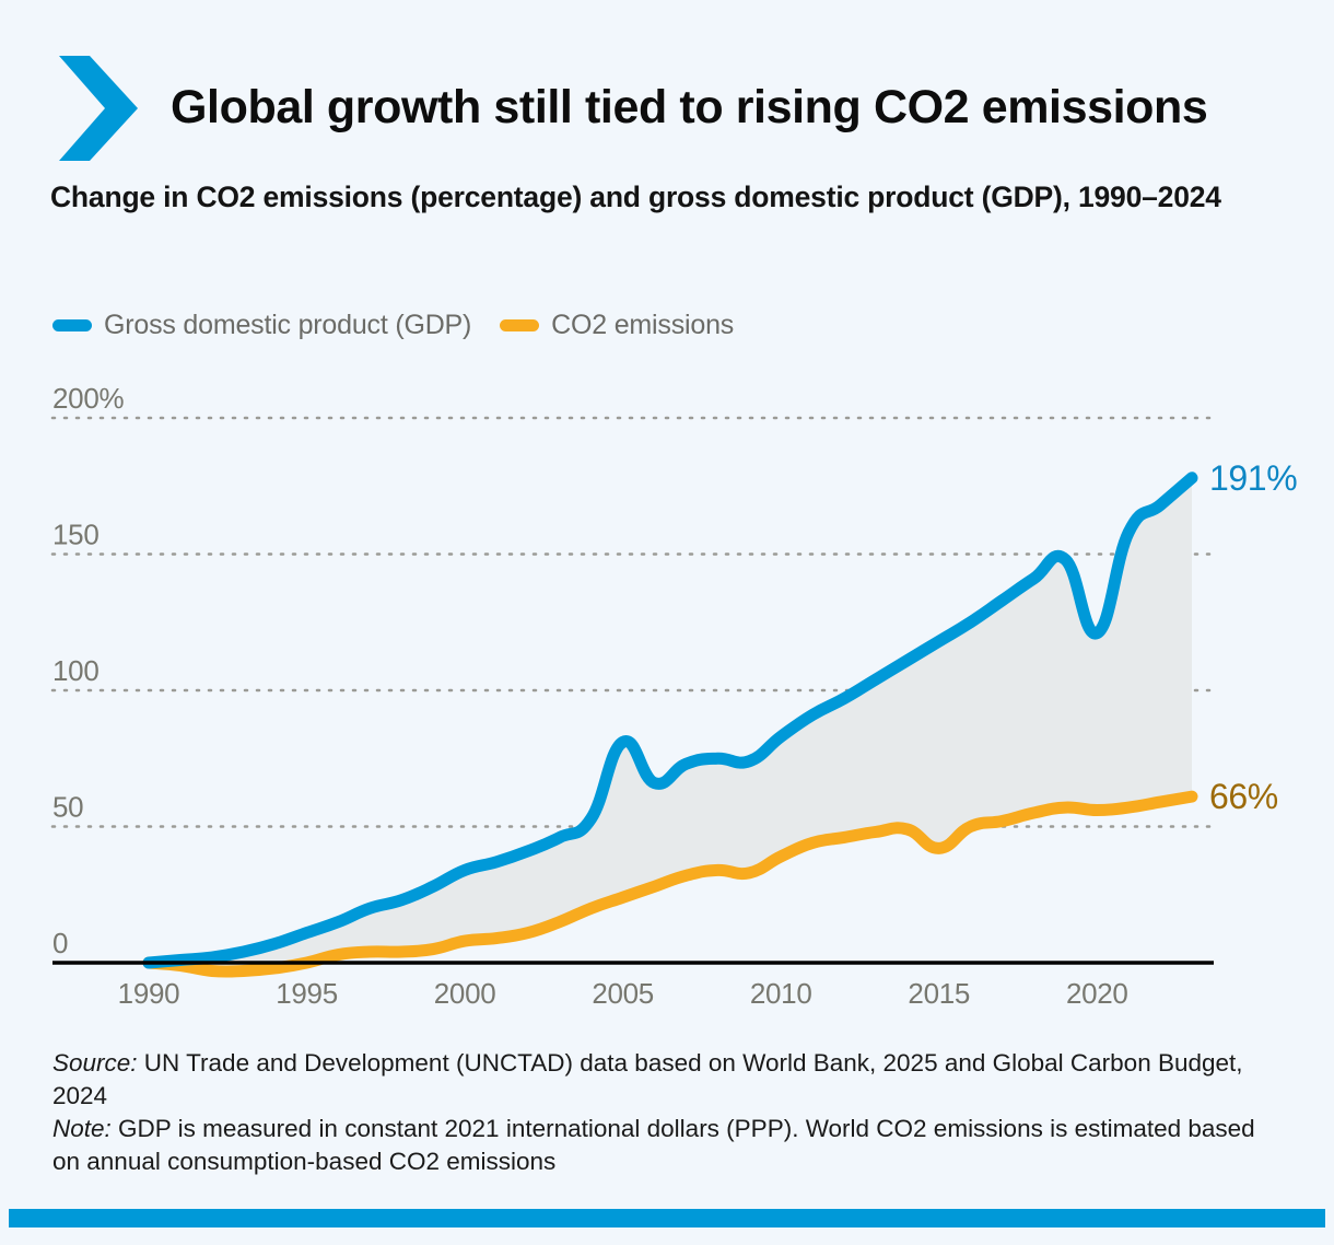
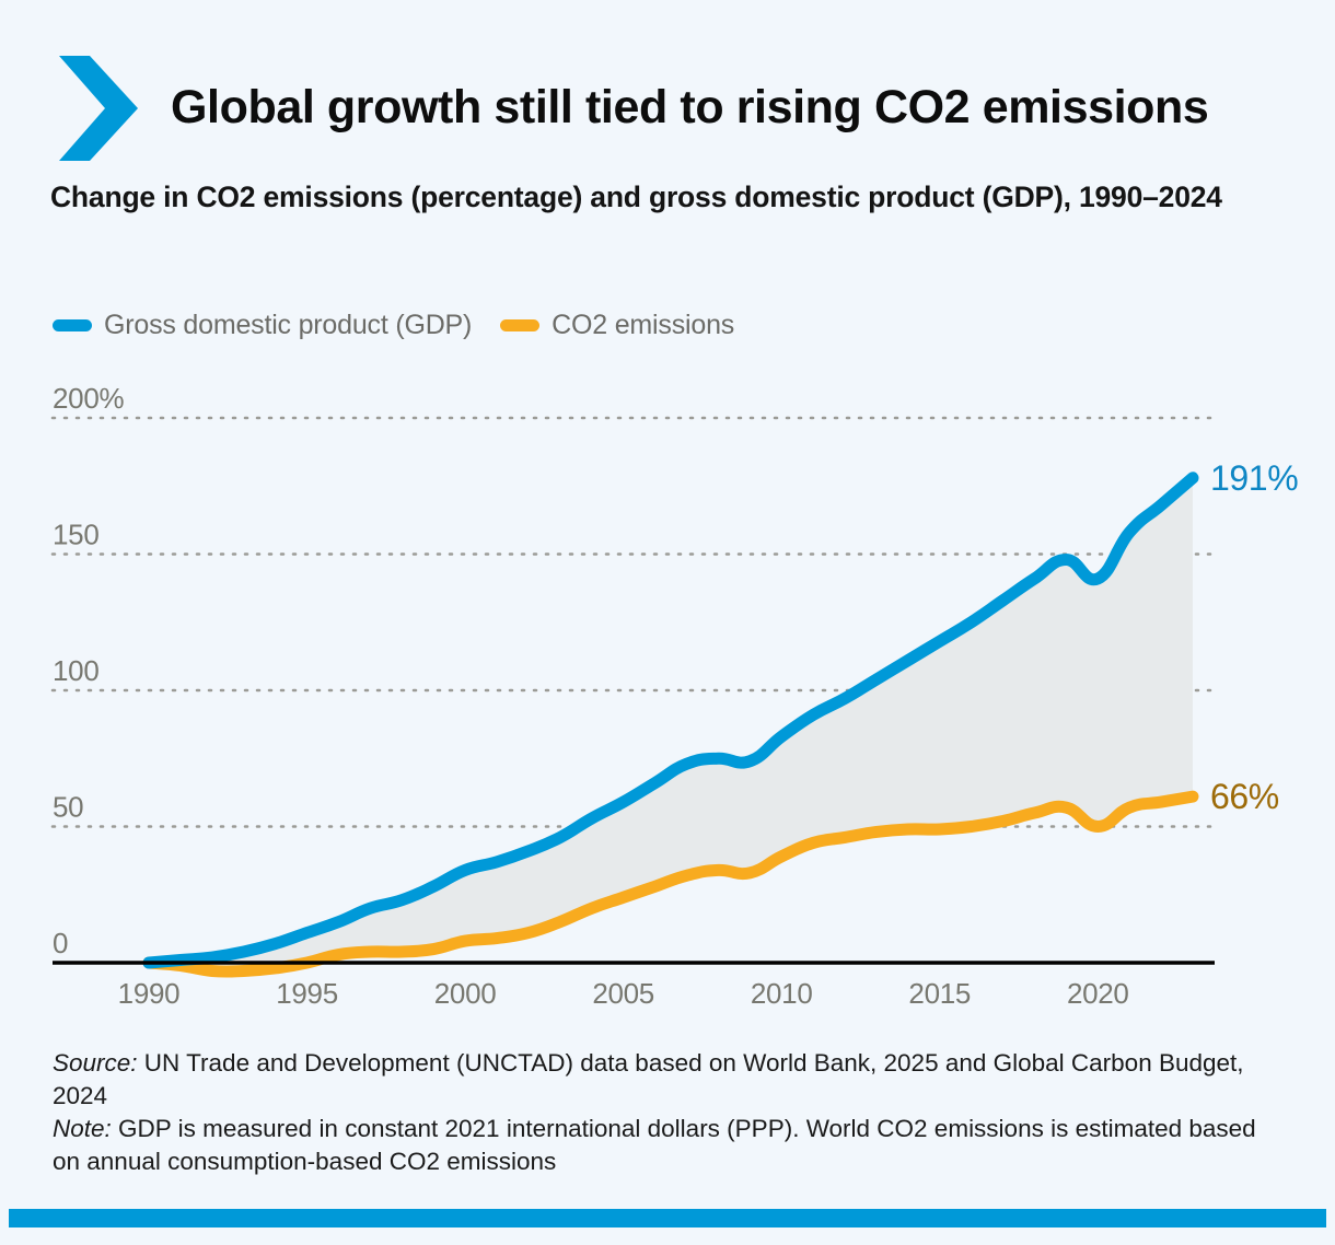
Gross domestic product (GDP)/2005: 81% -> 59%
CO2 emissions/2015: 42% -> 49%
Gross domestic product (GDP)/2020: 121% -> 141%
CO2 emissions/2020: 56% -> 50%
